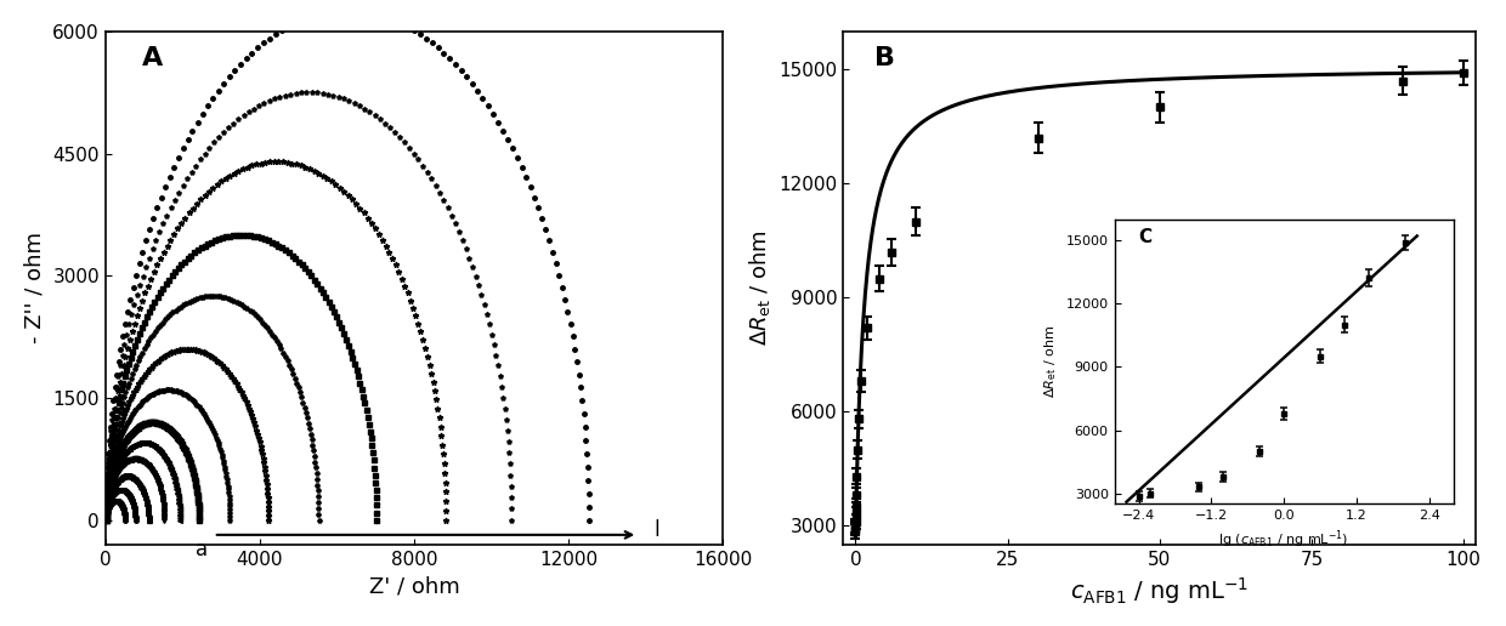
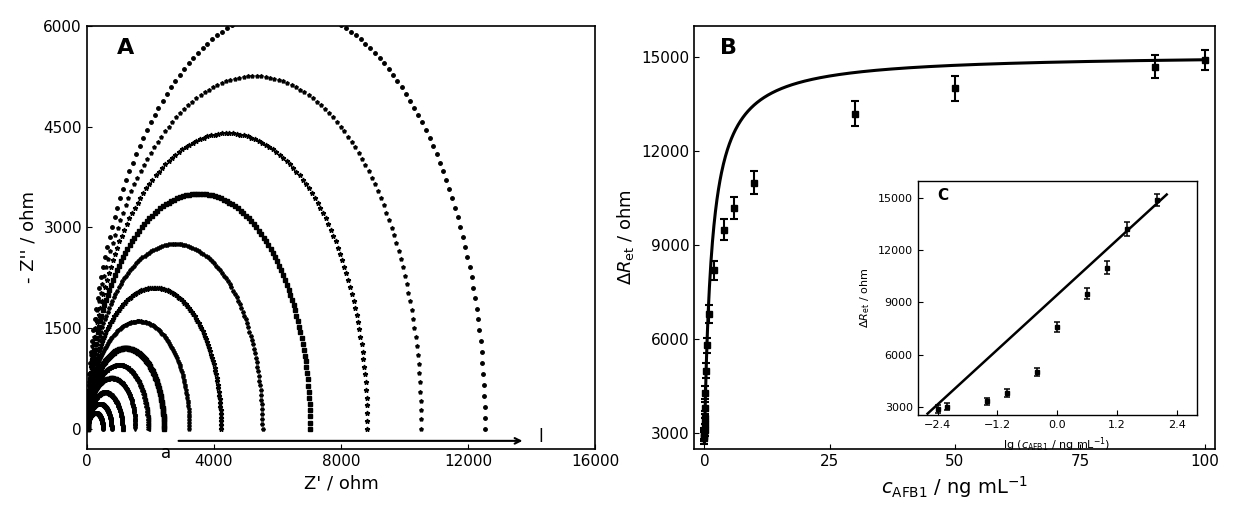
0.0: 6800 -> 7600
